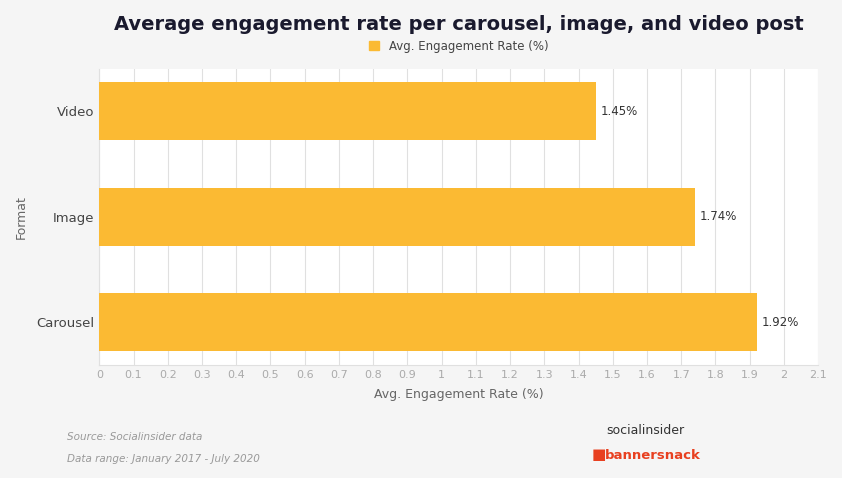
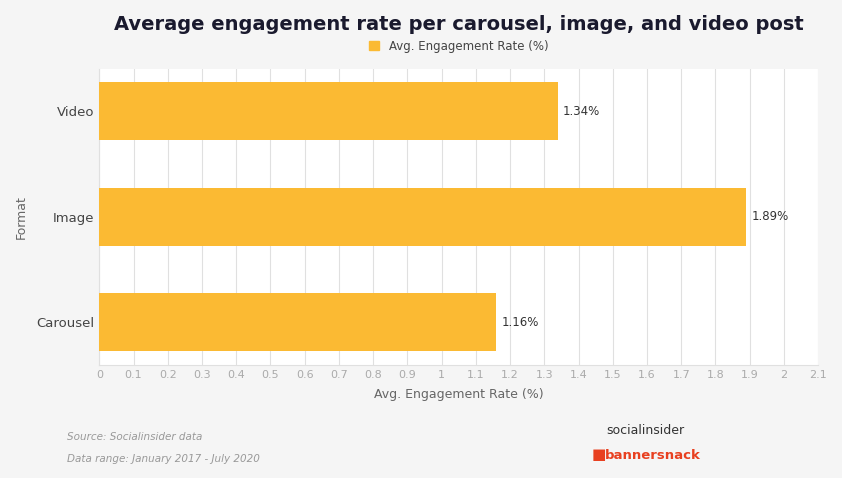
Video: 1.45% -> 1.34%
Image: 1.74% -> 1.89%
Carousel: 1.92% -> 1.16%
